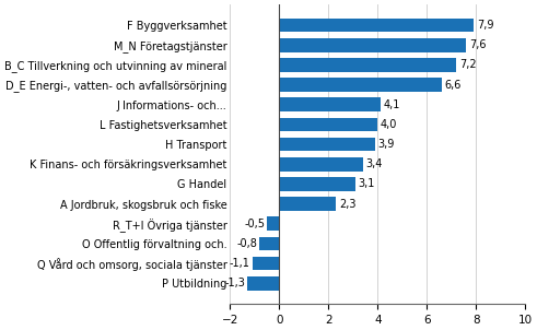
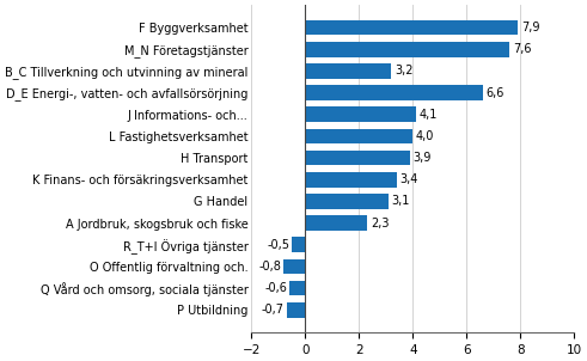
B_C Tillverkning och utvinning av mineral: 7,2 -> 3,2
Q Vård och omsorg, sociala tjänster: -1,1 -> -0,6
P Utbildning: -1,3 -> -0,7
